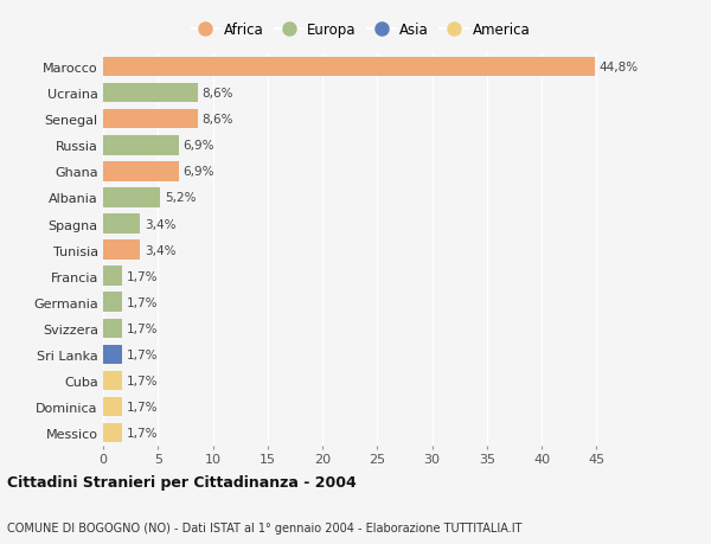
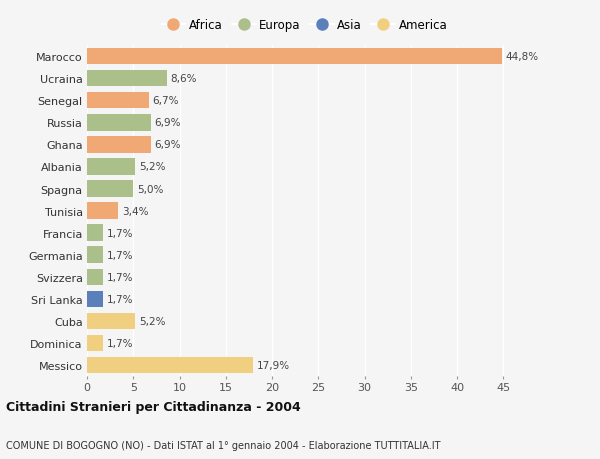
Senegal: 8,6% -> 6,7%
Spagna: 3,4% -> 5,0%
Cuba: 1,7% -> 5,2%
Messico: 1,7% -> 17,9%
